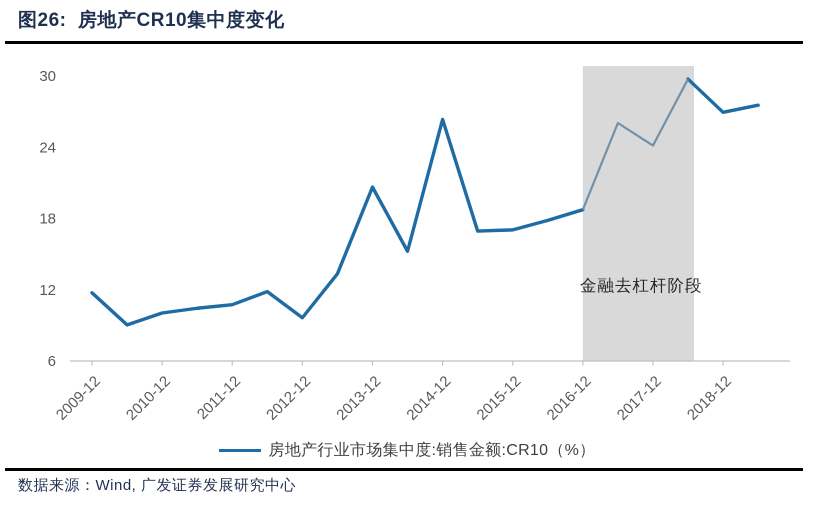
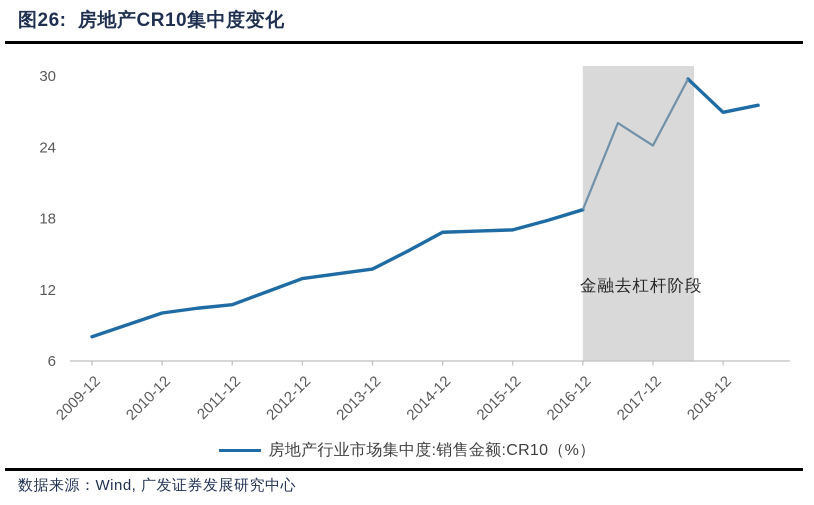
2009-12: 11.7 -> 8.0
2012-12: 9.6 -> 12.9
2013-12: 20.6 -> 13.7
2014-12: 26.3 -> 16.8
